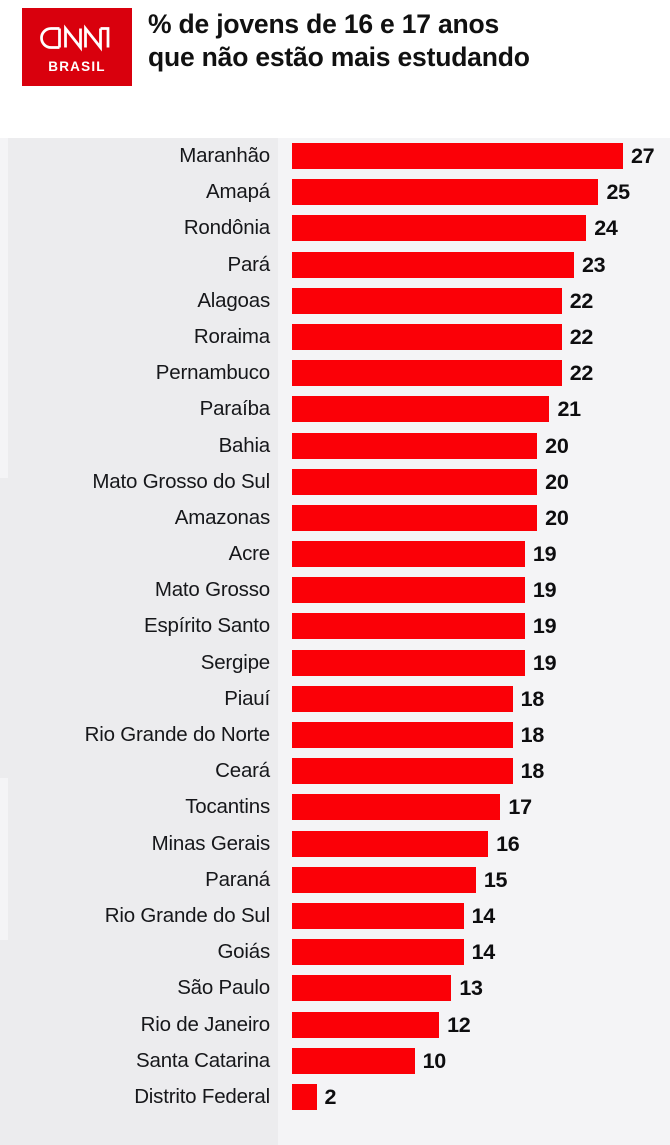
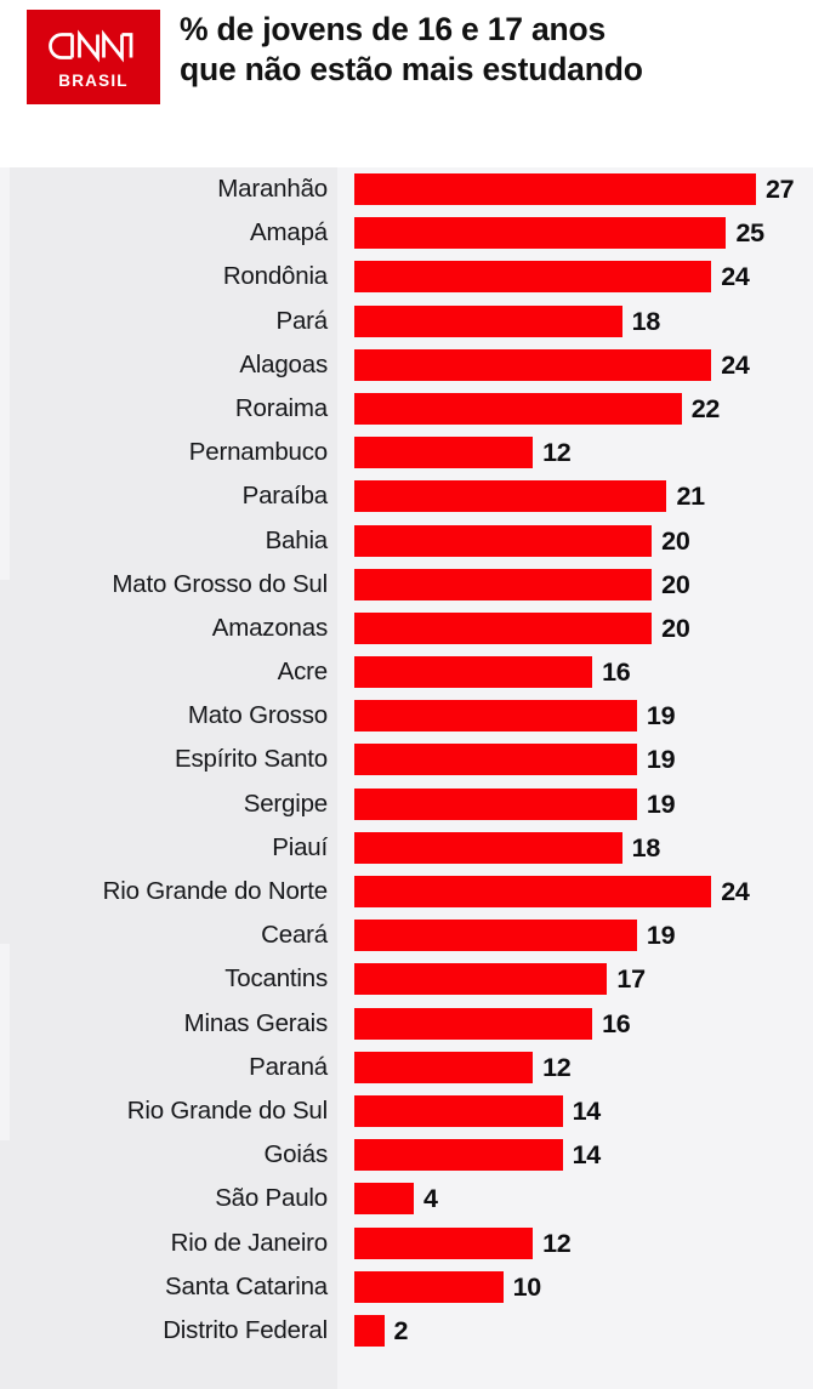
Pará: 23 -> 18
Alagoas: 22 -> 24
Pernambuco: 22 -> 12
Acre: 19 -> 16
Rio Grande do Norte: 18 -> 24
Ceará: 18 -> 19
Paraná: 15 -> 12
São Paulo: 13 -> 4
